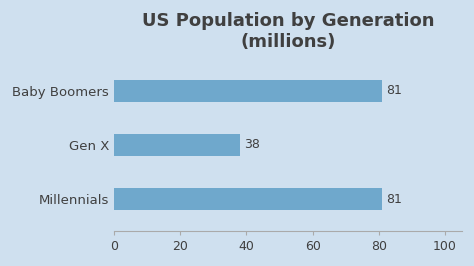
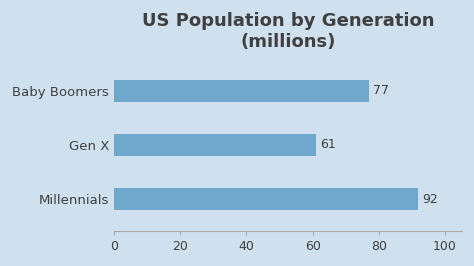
Baby Boomers: 81 -> 77
Gen X: 38 -> 61
Millennials: 81 -> 92
